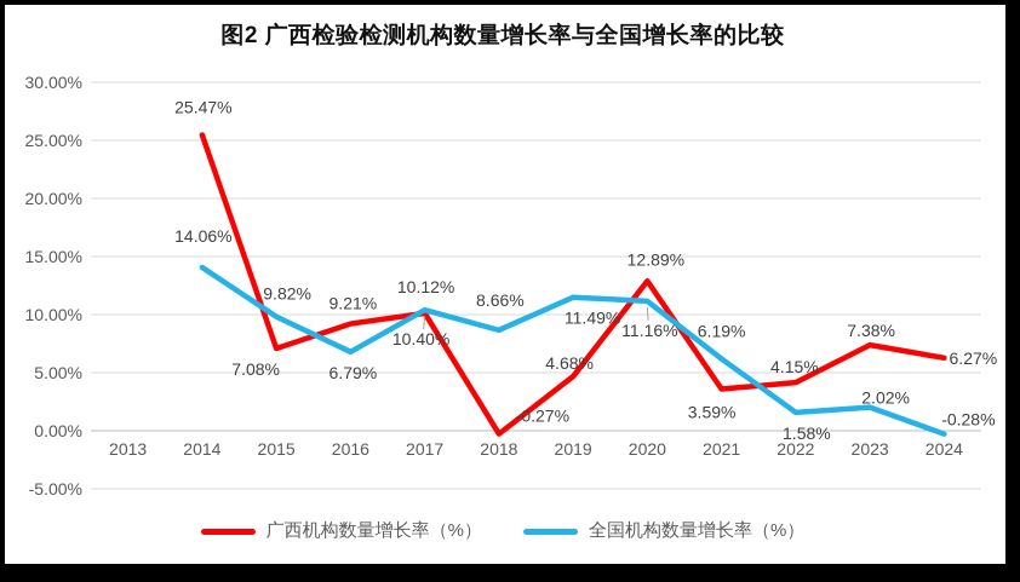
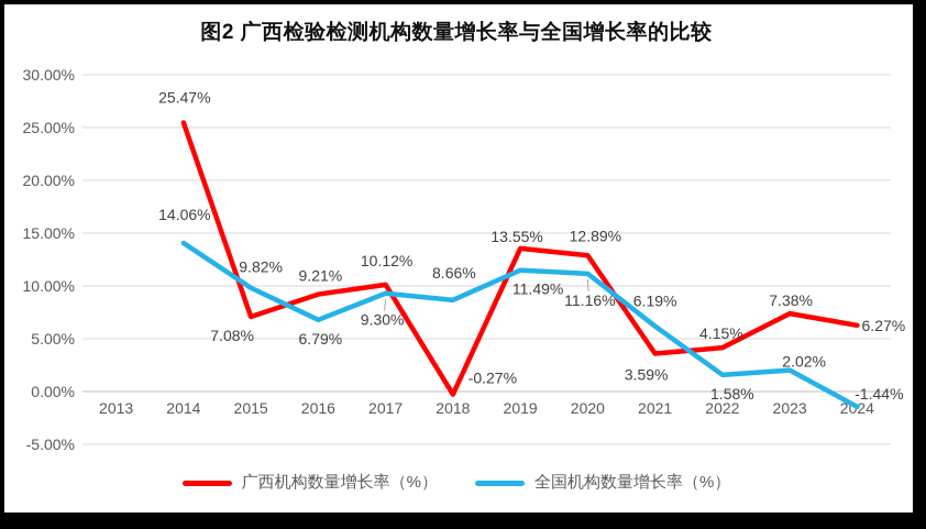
全国机构数量增长率（%）/2017: 10.40% -> 9.30%
广西机构数量增长率（%）/2019: 4.68% -> 13.55%
全国机构数量增长率（%）/2024: -0.28% -> -1.44%
